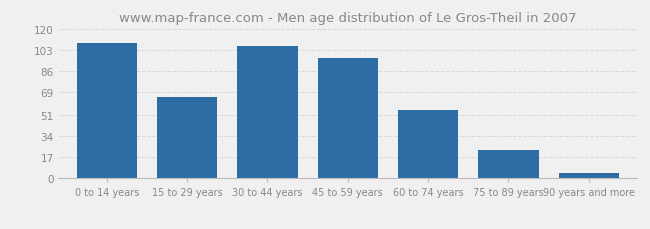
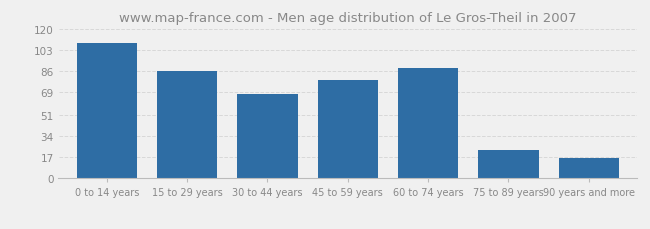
15 to 29 years: 65 -> 86
30 to 44 years: 106 -> 68
45 to 59 years: 97 -> 79
60 to 74 years: 55 -> 89
90 years and more: 4 -> 16
